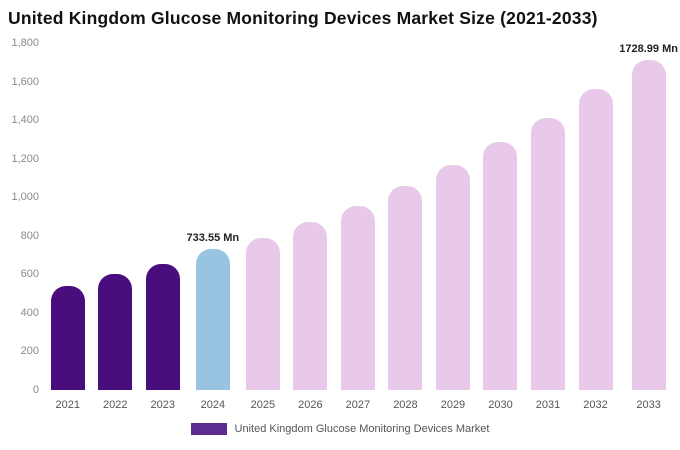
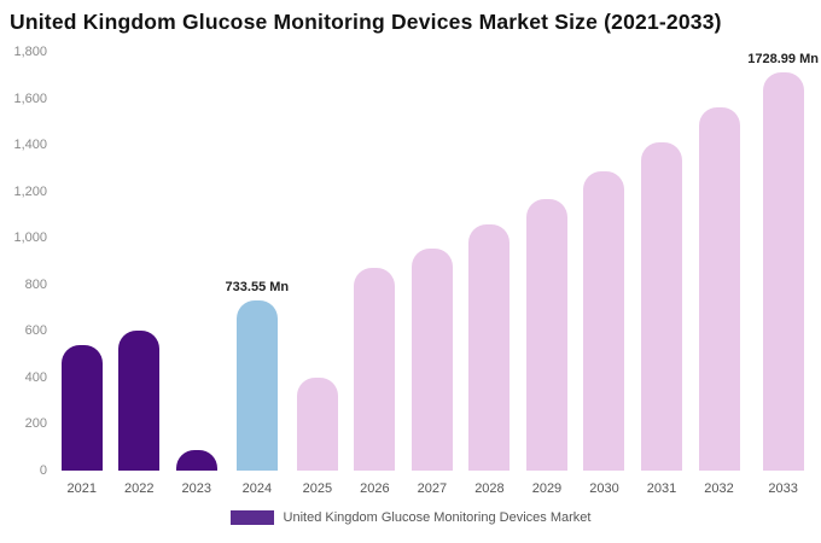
2023: 660 -> 90
2025: 790 -> 400
